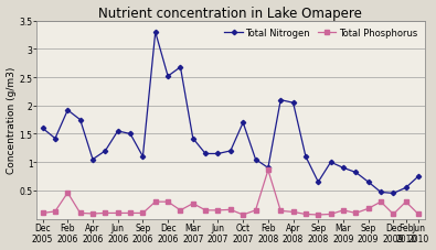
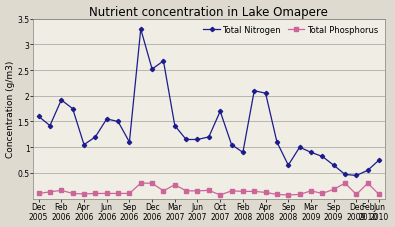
Total Phosphorus/Feb 2006: 0.46 -> 0.16
Total Phosphorus/Feb 2008: 0.86 -> 0.14
